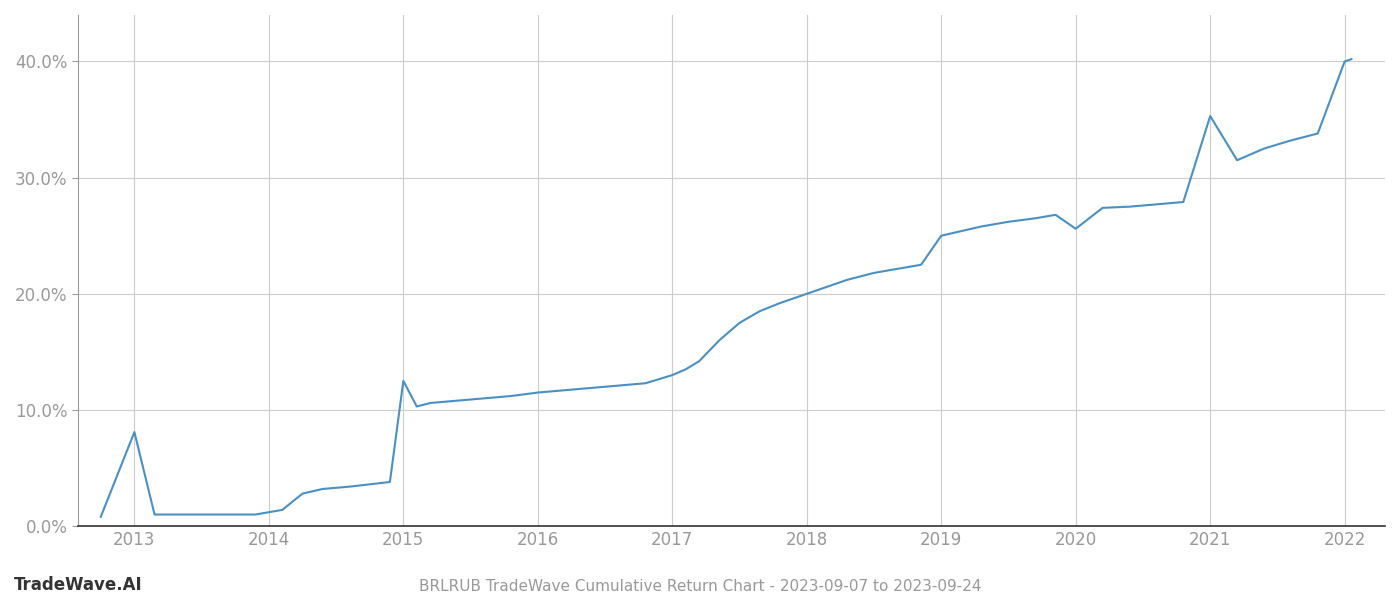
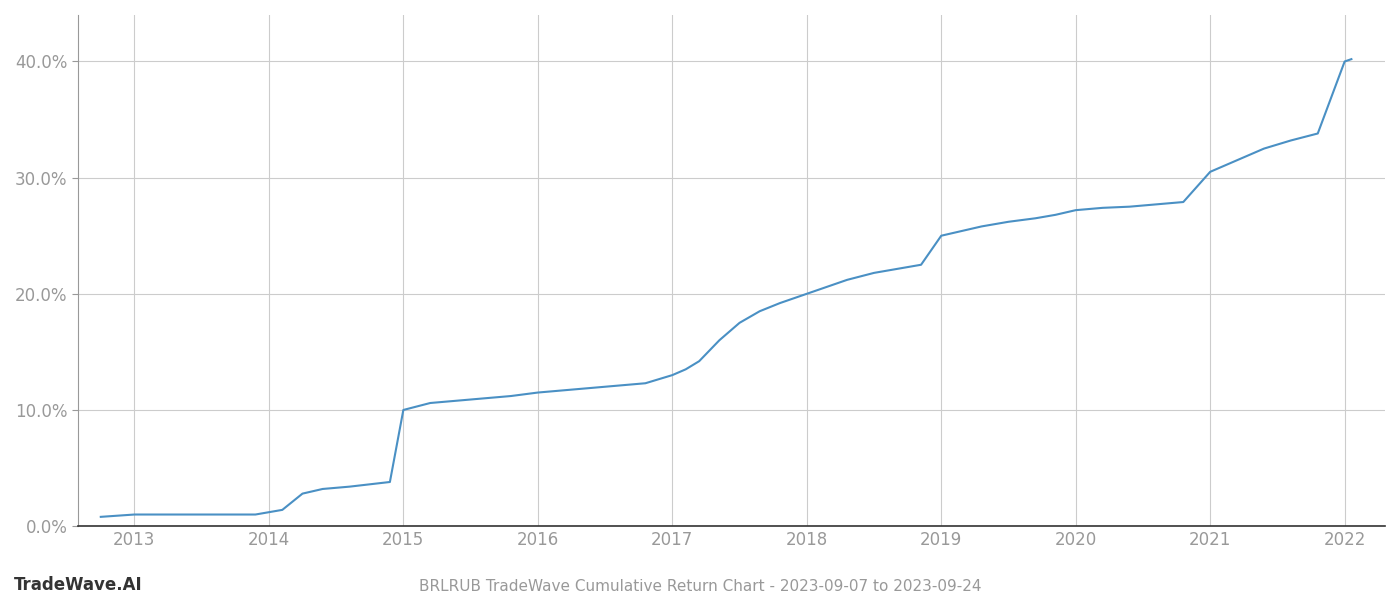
2013: 8.1% -> 1.0%
2015: 12.5% -> 10.0%
2020: 25.6% -> 27.2%
2021: 35.3% -> 30.5%
